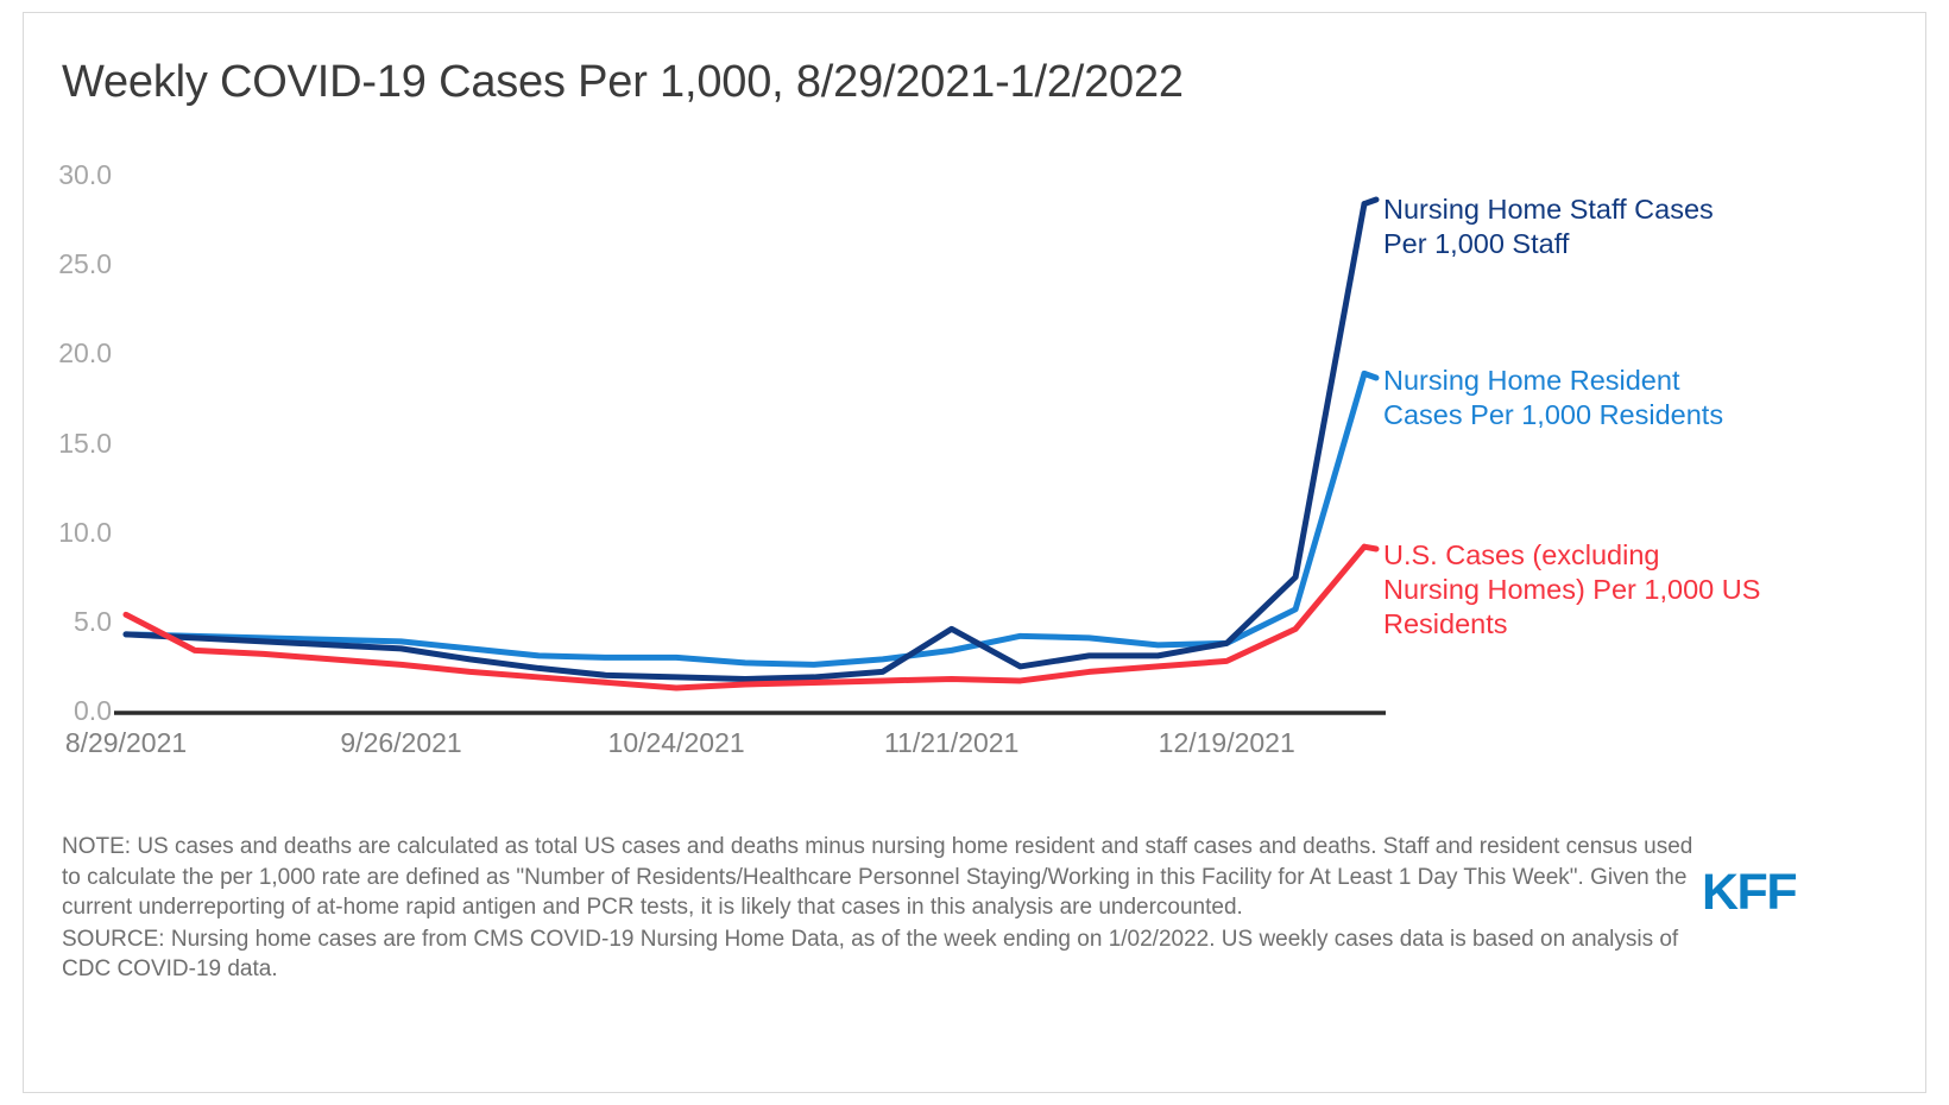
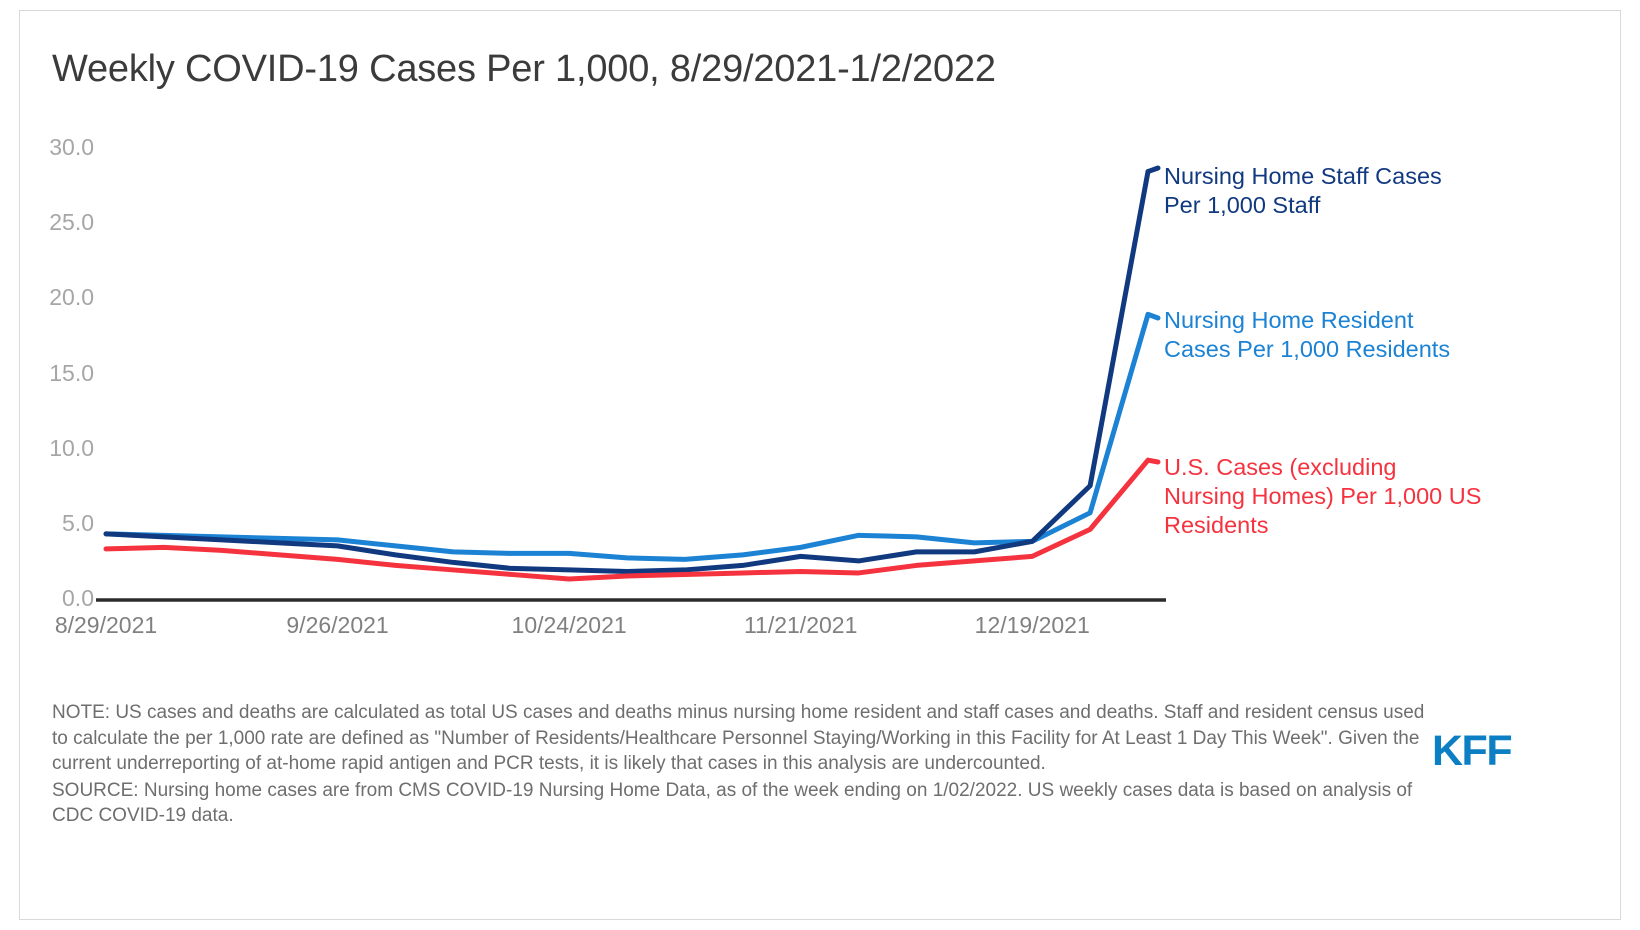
U.S. Cases (excluding Nursing Homes) Per 1,000 US Residents/8/29/2021: 5.5 -> 3.4
Nursing Home Staff Cases Per 1,000 Staff/11/21/2021: 4.7 -> 2.9
